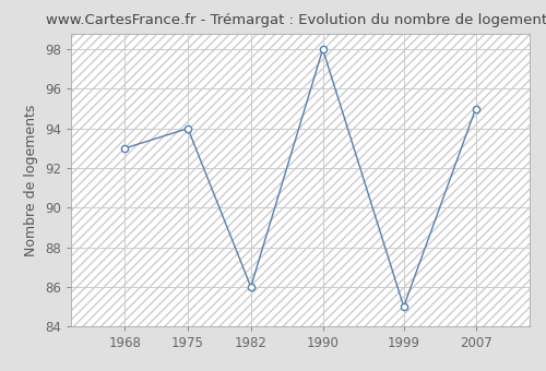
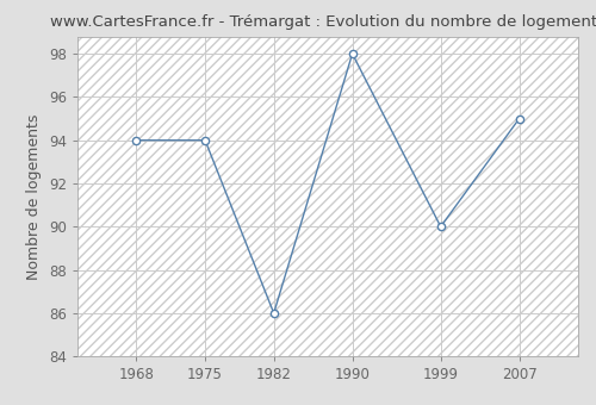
1968: 93 -> 94
1999: 85 -> 90
